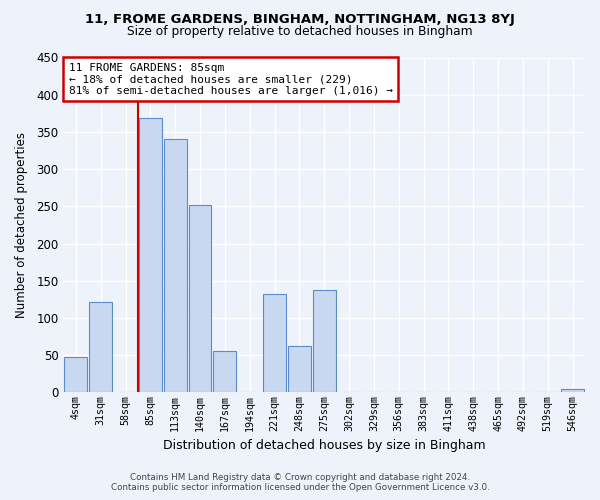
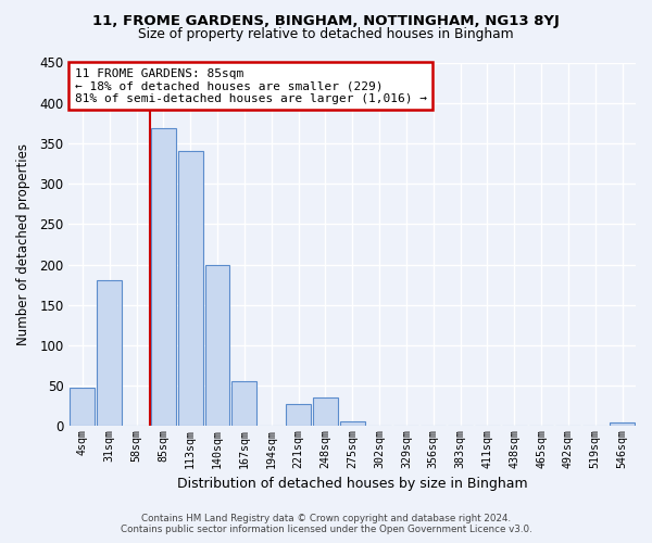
31sqm: 122 -> 181
140sqm: 252 -> 200
221sqm: 132 -> 27
248sqm: 62 -> 35
275sqm: 138 -> 6
